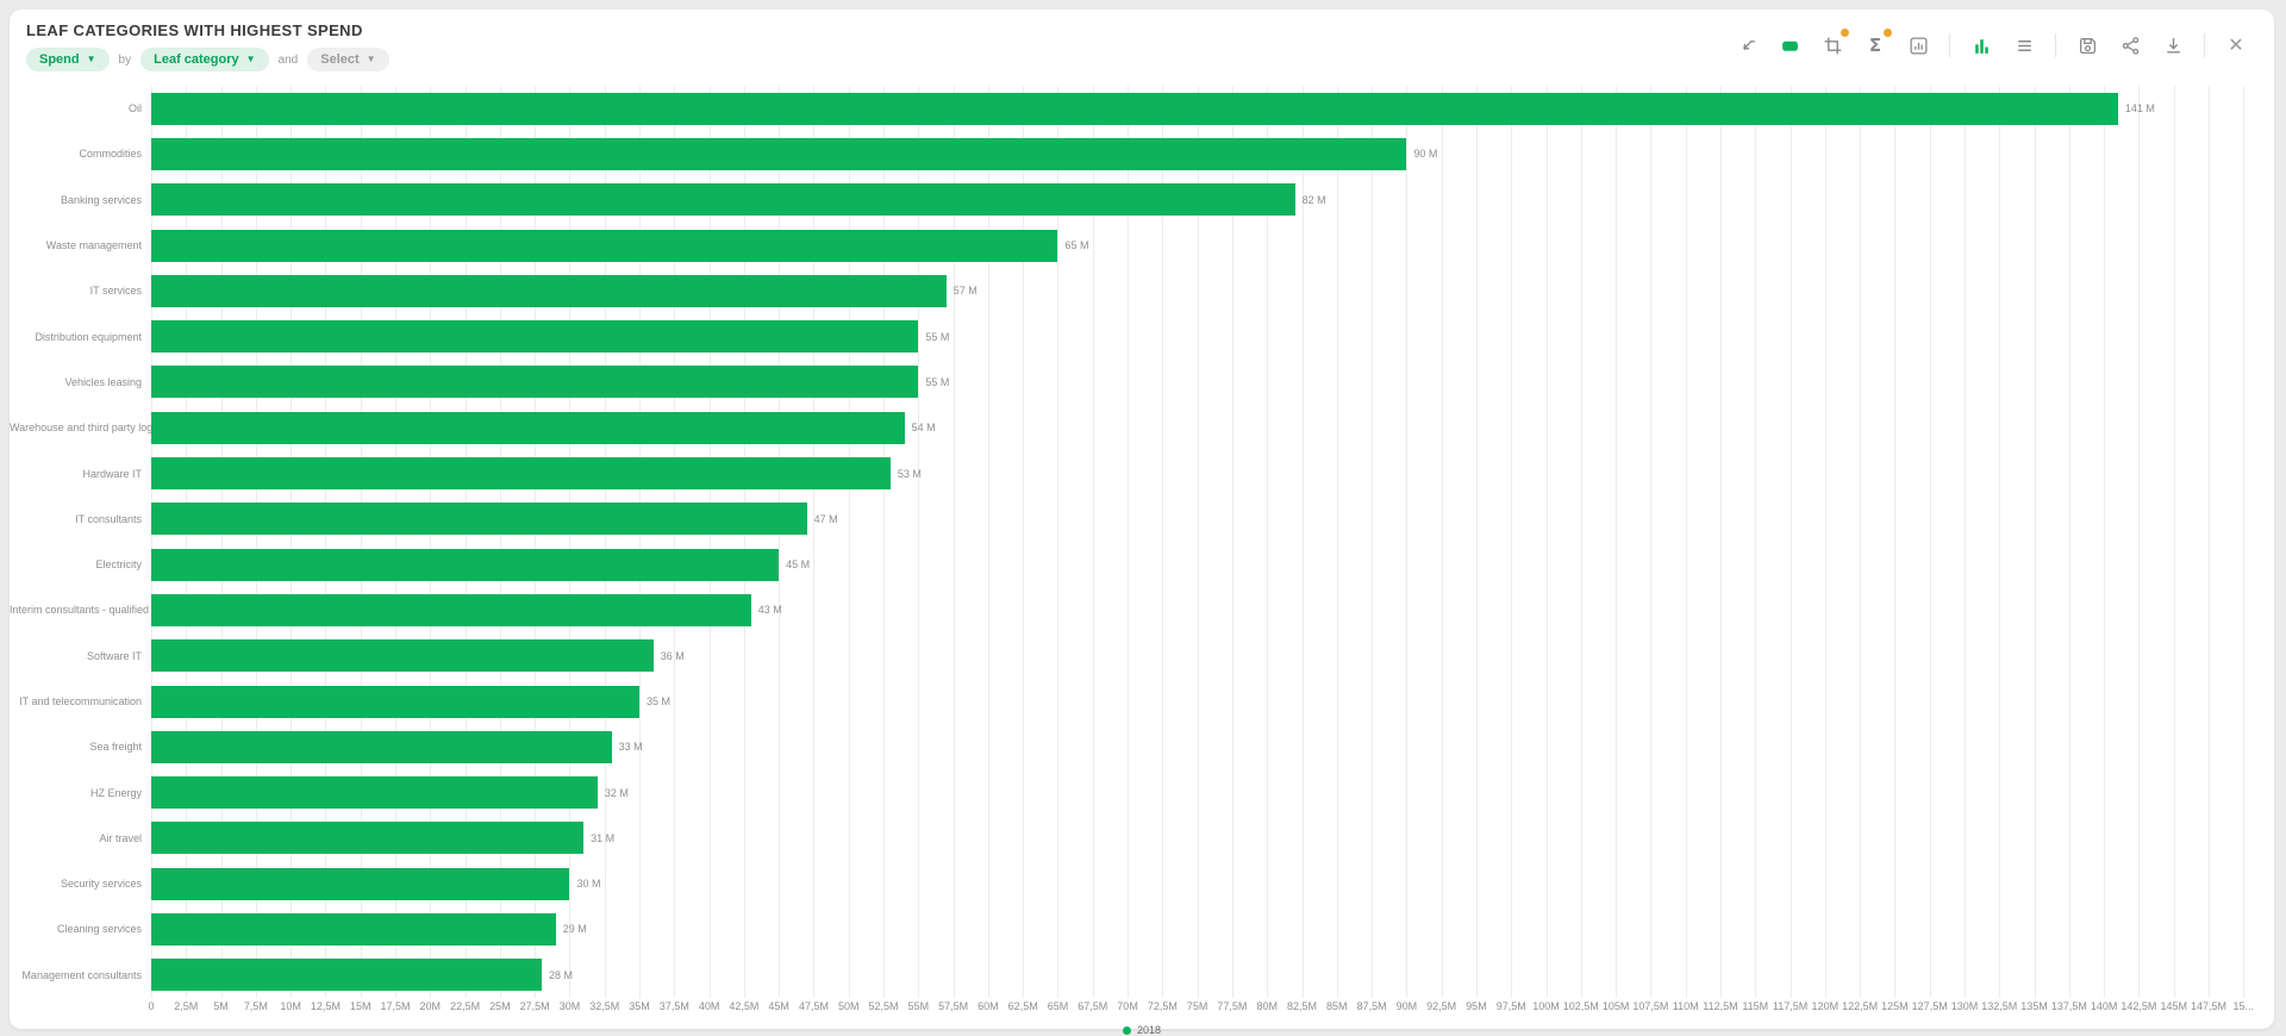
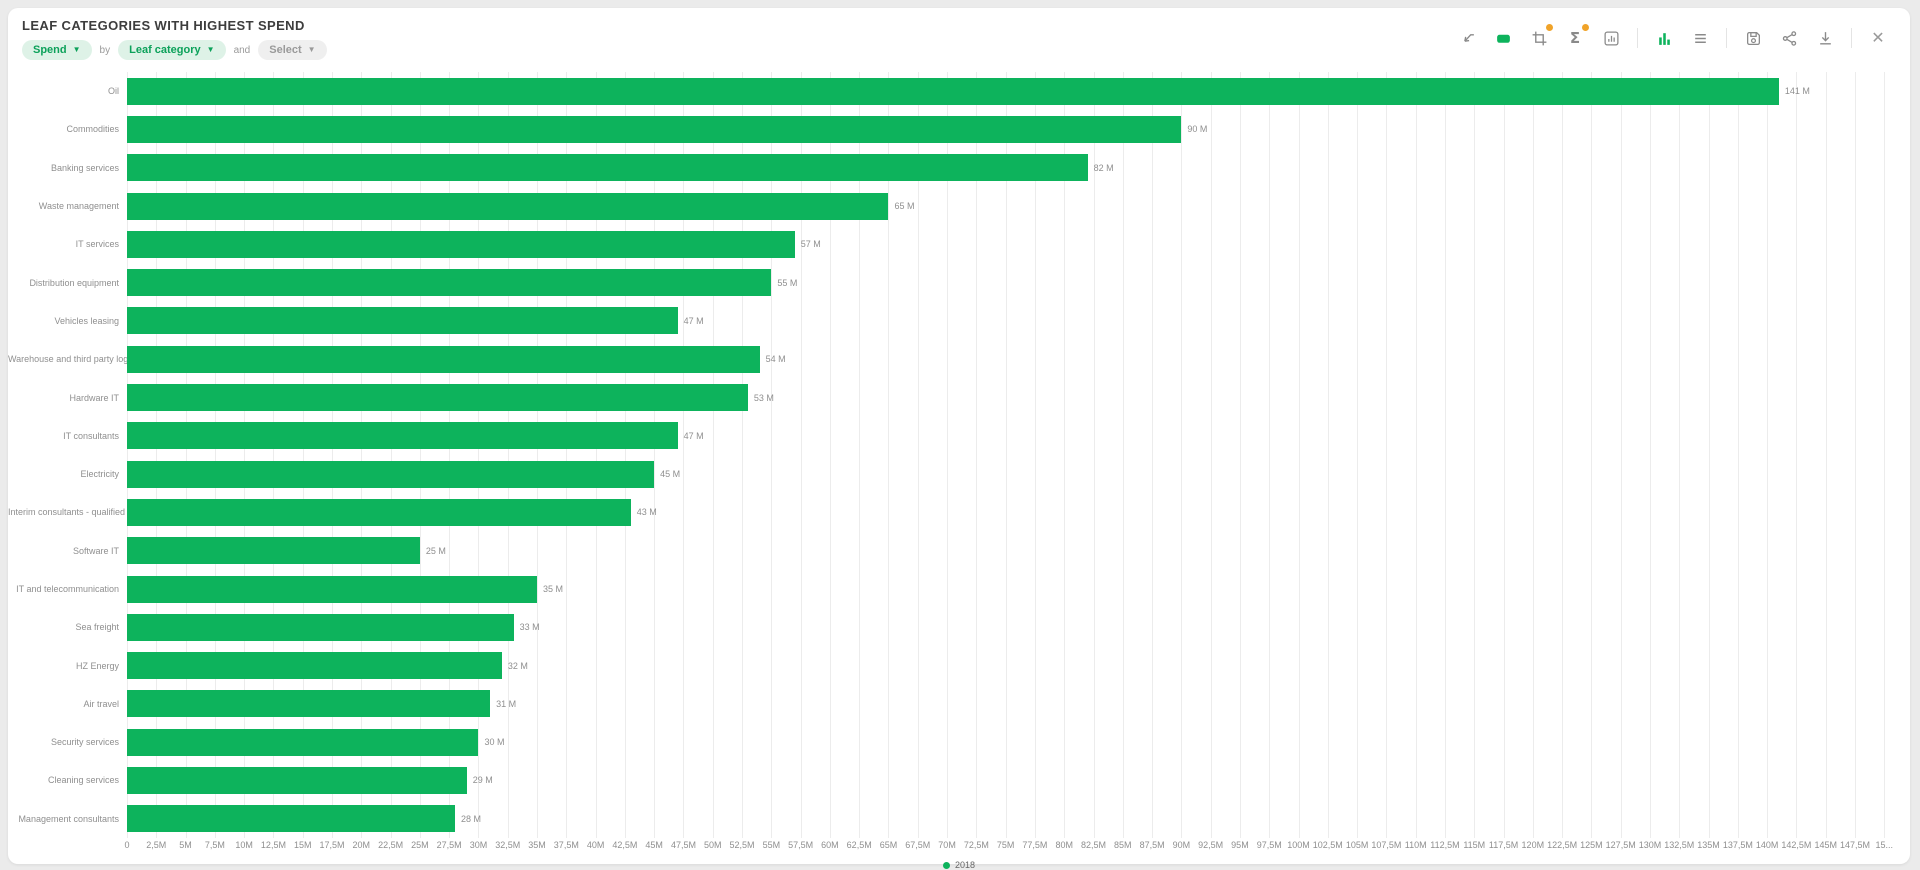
Vehicles leasing: 55 -> 47
Software IT: 36 -> 25
